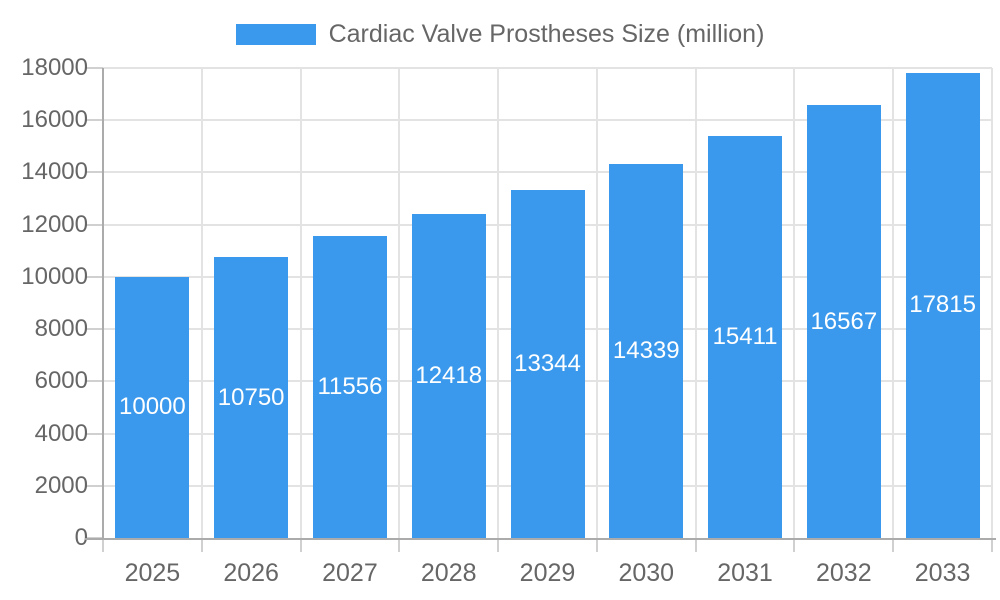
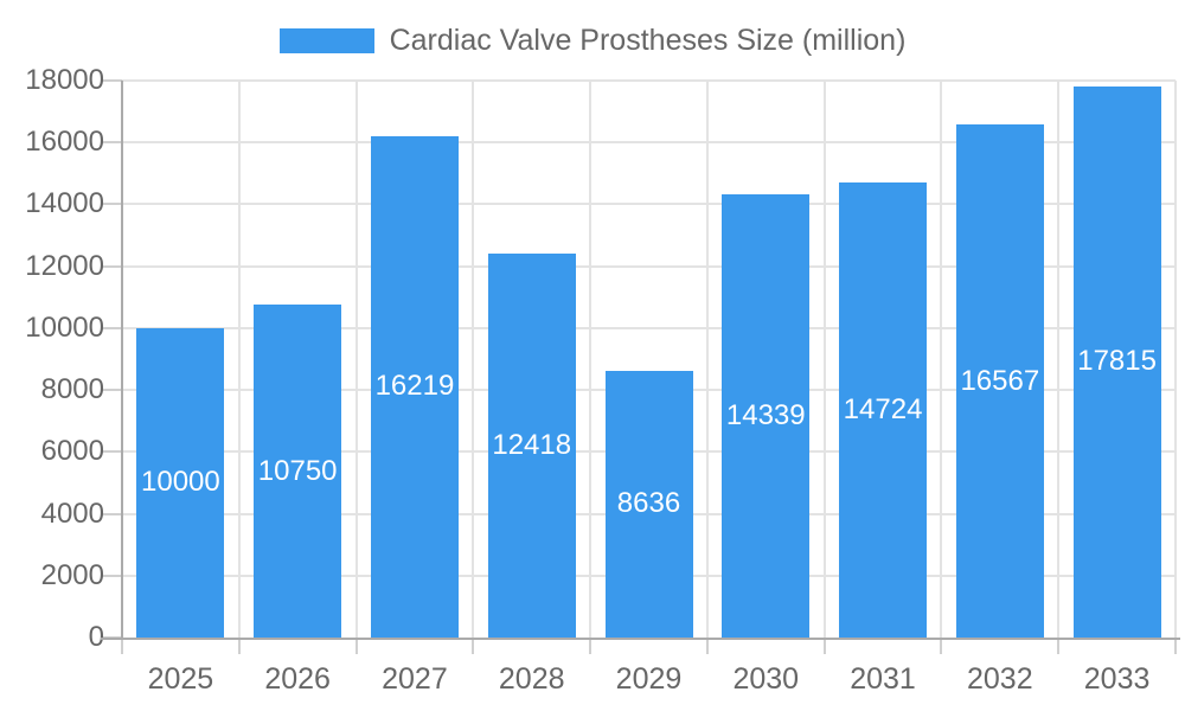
2027: 11556 -> 16219
2029: 13344 -> 8636
2031: 15411 -> 14724
